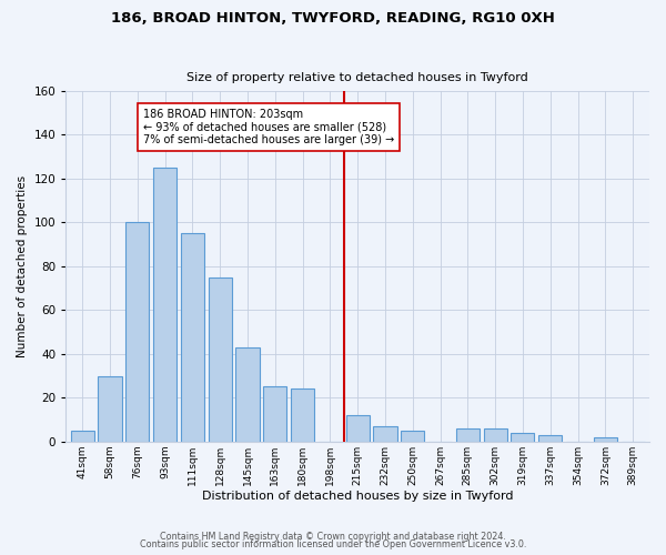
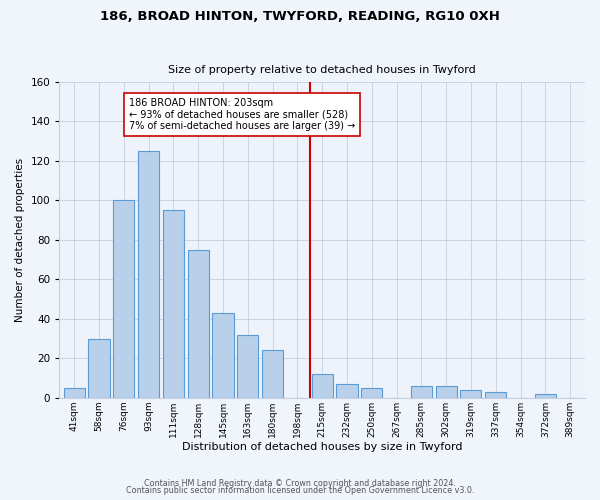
163sqm: 25 -> 32
